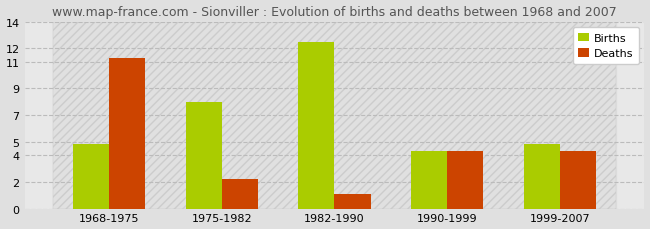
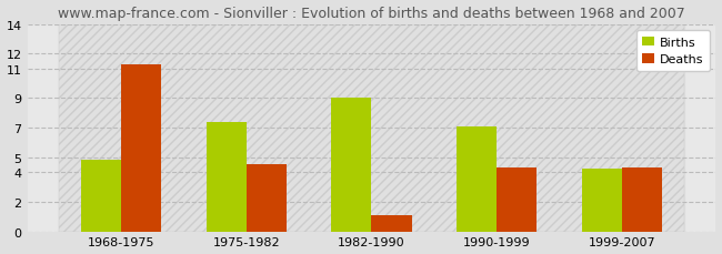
Births/1975-1982: 8.0 -> 7.4
Deaths/1975-1982: 2.2 -> 4.5
Births/1982-1990: 12.5 -> 9.0
Births/1990-1999: 4.3 -> 7.1
Births/1999-2007: 4.8 -> 4.2
